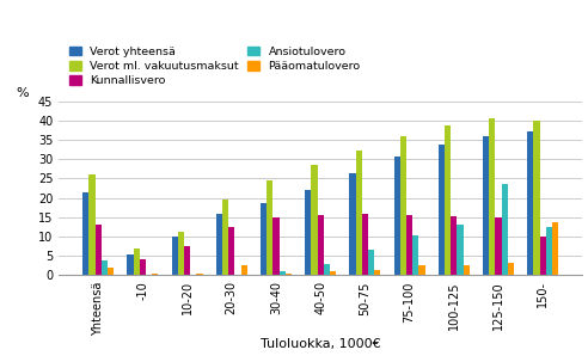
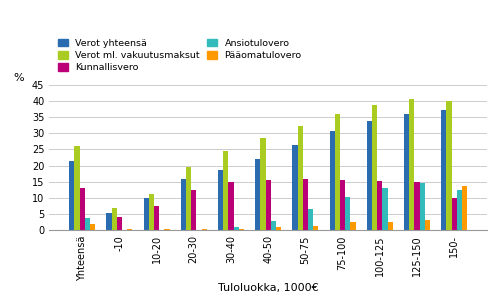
Pääomatulovero/20-30: 2.5 -> 0.5
Ansiotulovero/125-150: 23.5 -> 14.7
